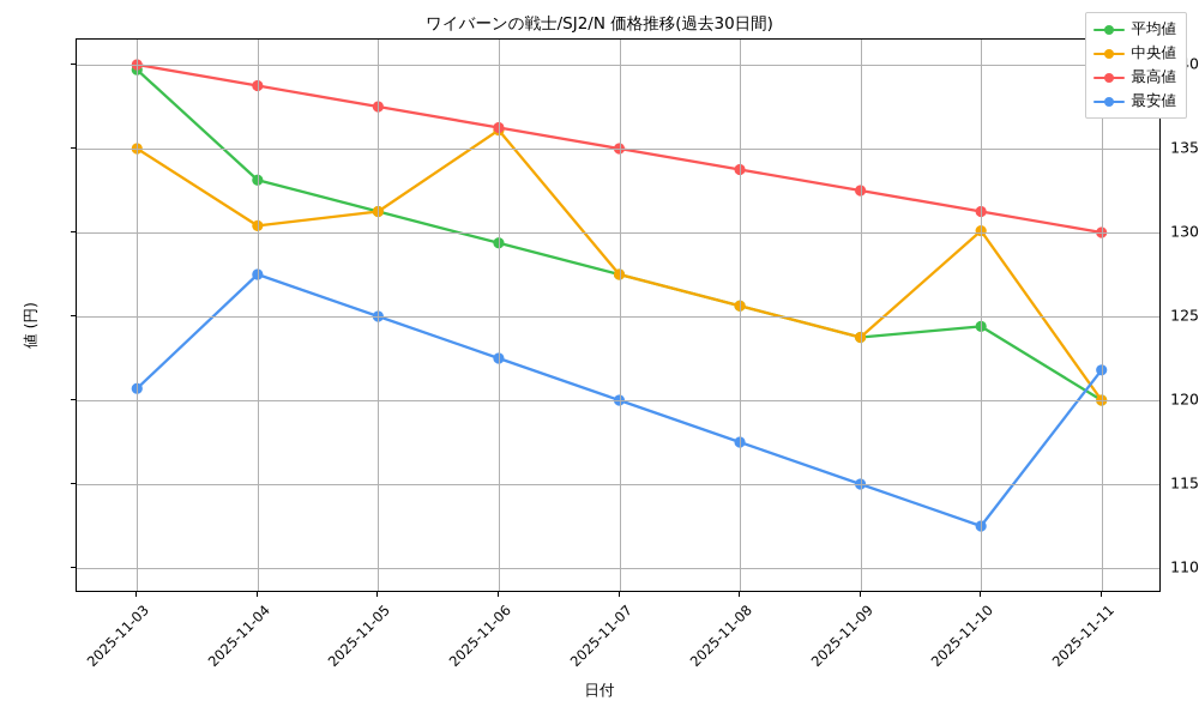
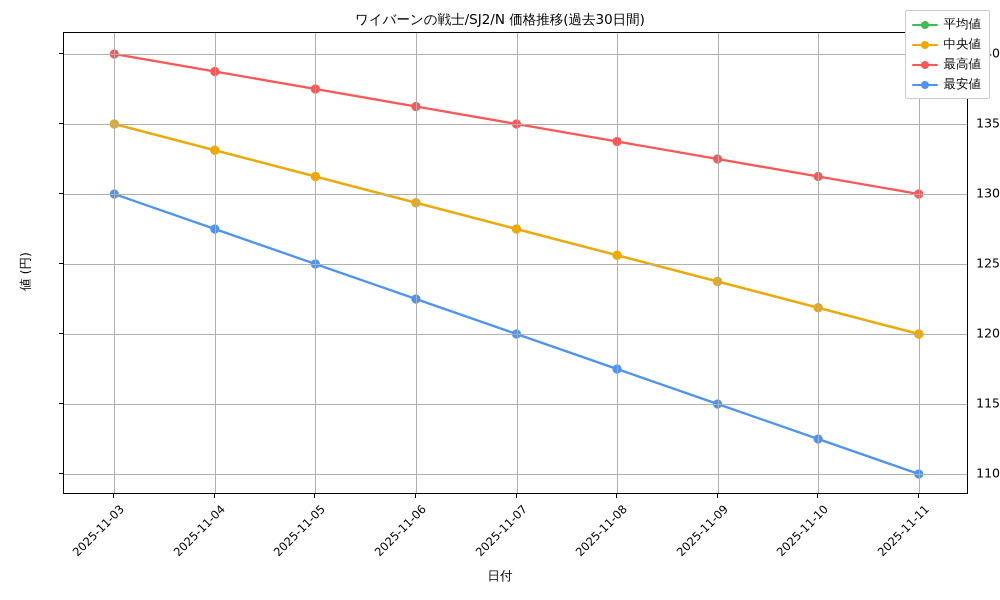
平均値/2025-11-03: 139.7 -> 135.0
最安値/2025-11-03: 120.7 -> 130.0
中央値/2025-11-04: 130.4 -> 133.1
中央値/2025-11-06: 136.1 -> 129.4
平均値/2025-11-10: 124.4 -> 121.9
中央値/2025-11-10: 130.1 -> 121.9
最安値/2025-11-11: 121.8 -> 110.0
